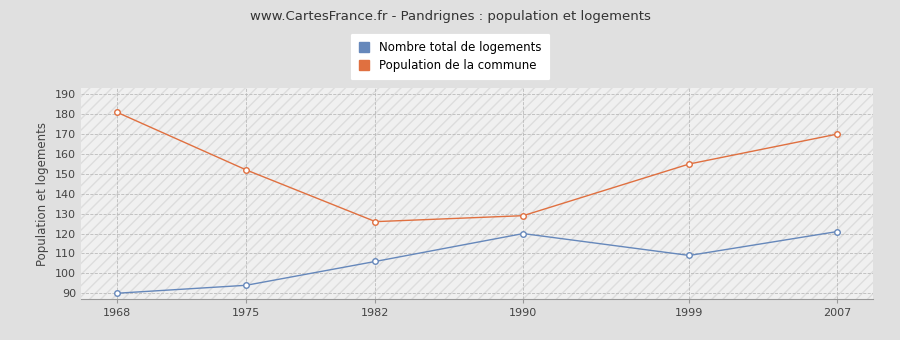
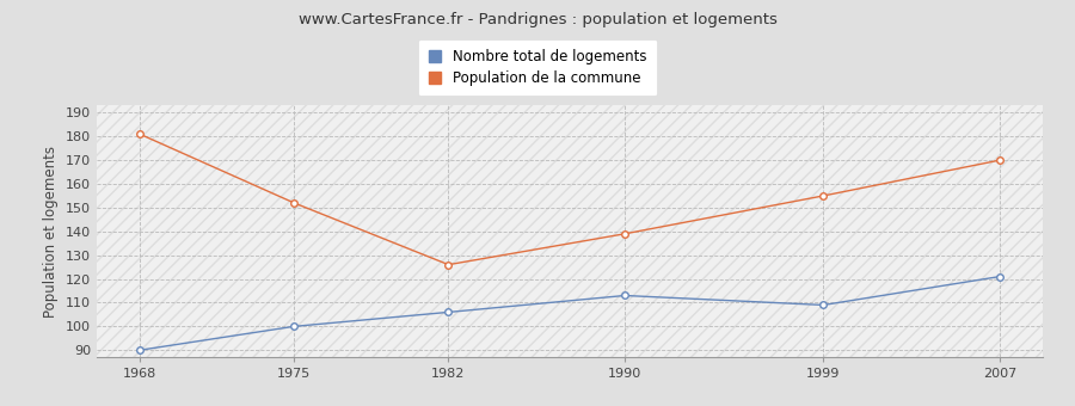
Nombre total de logements/1975: 94 -> 100
Nombre total de logements/1990: 120 -> 113
Population de la commune/1990: 129 -> 139
